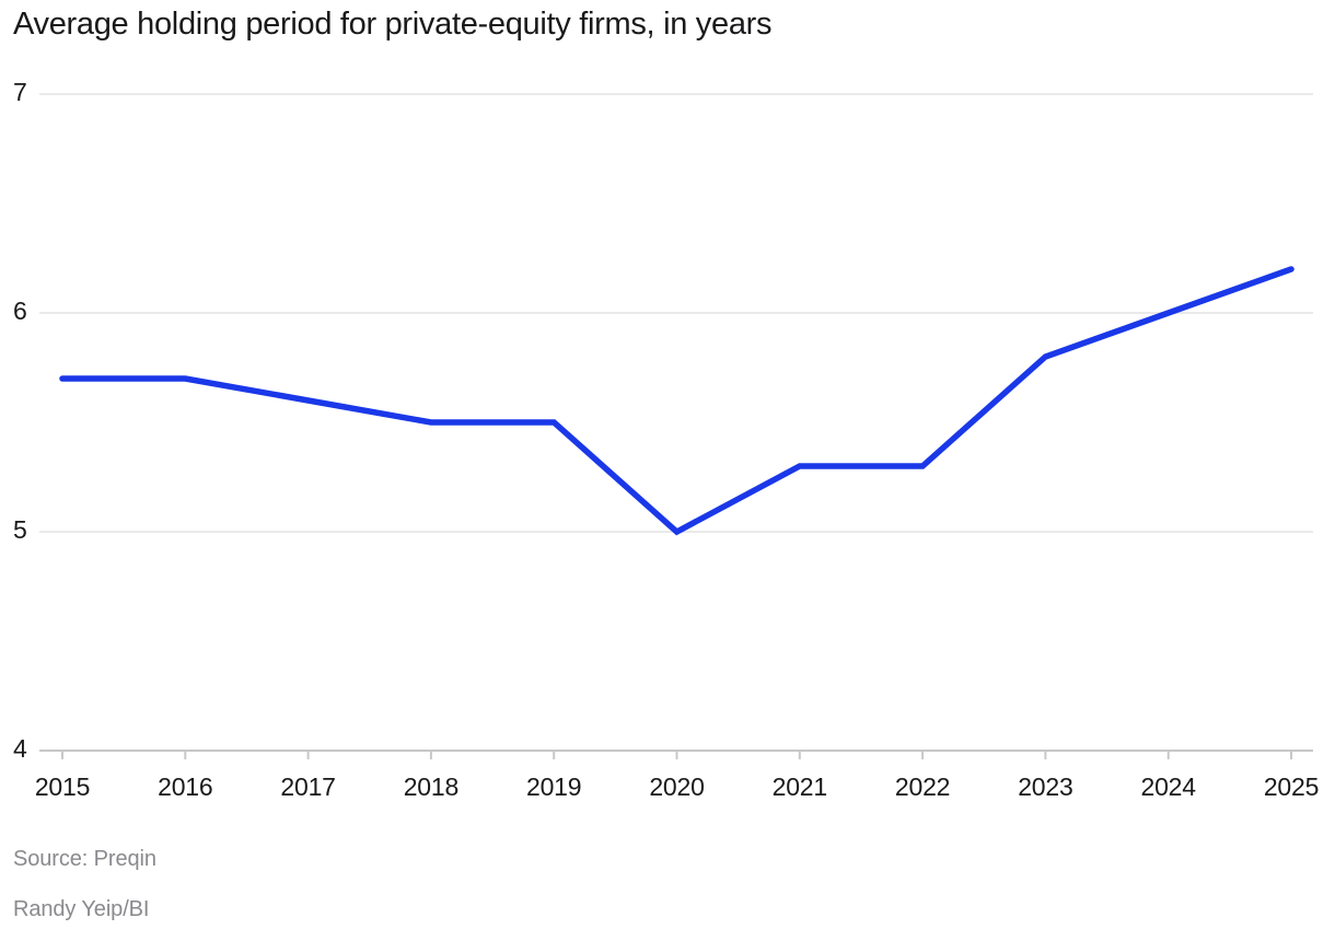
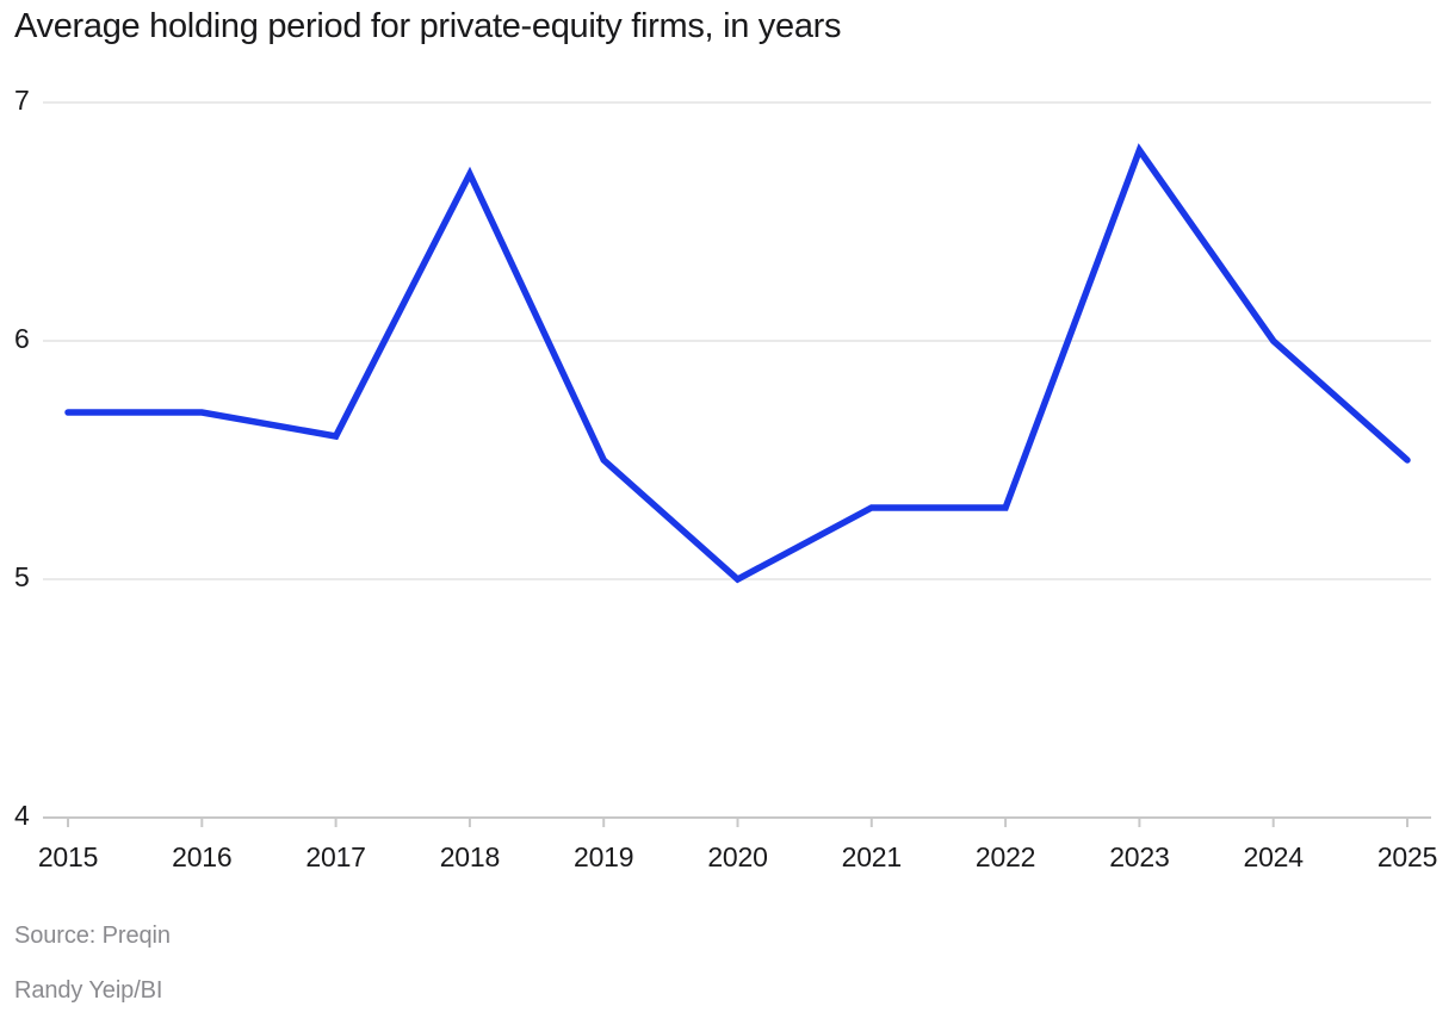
2018: 5.5 -> 6.7
2023: 5.8 -> 6.8
2025: 6.2 -> 5.5
